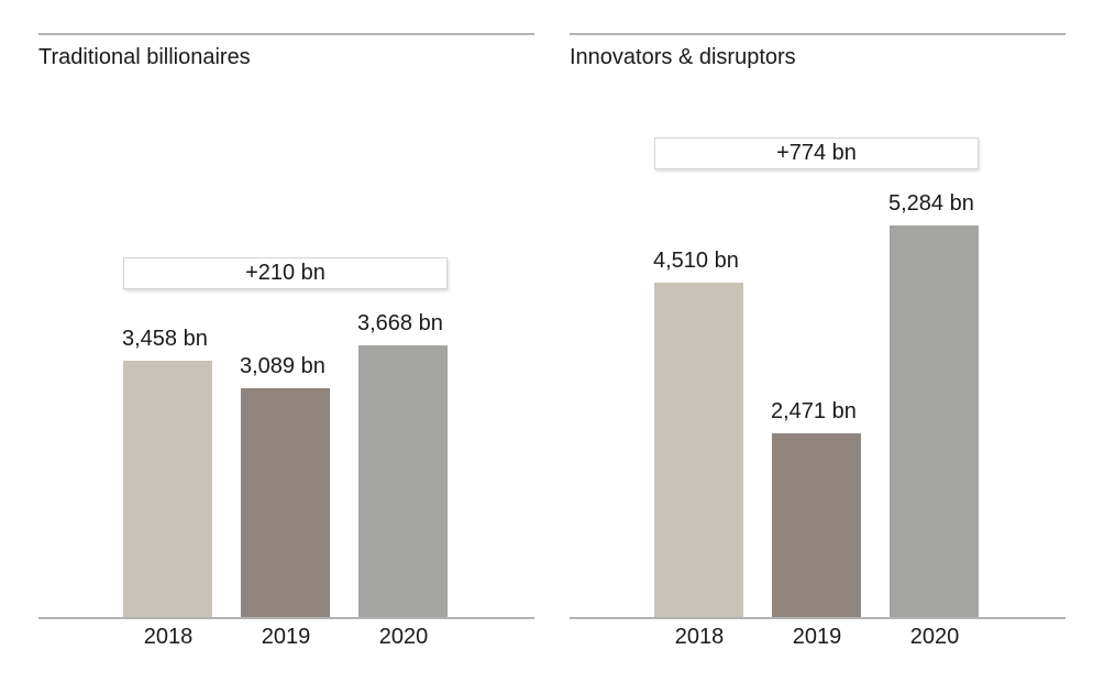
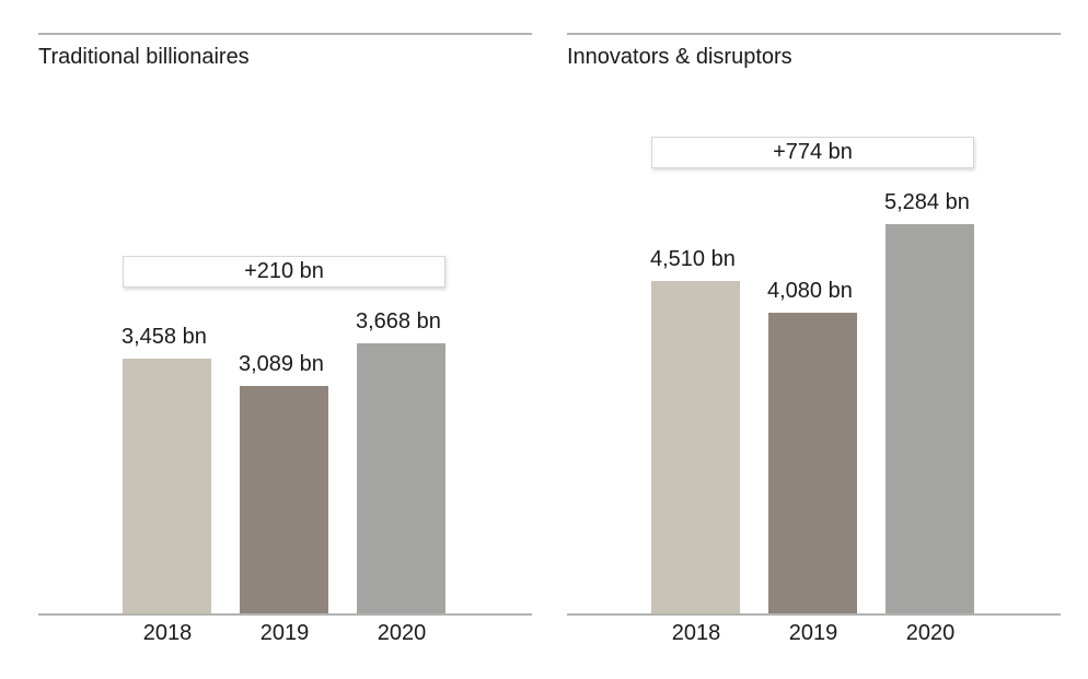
Innovators & disruptors/2019: 2,471 -> 4,080
